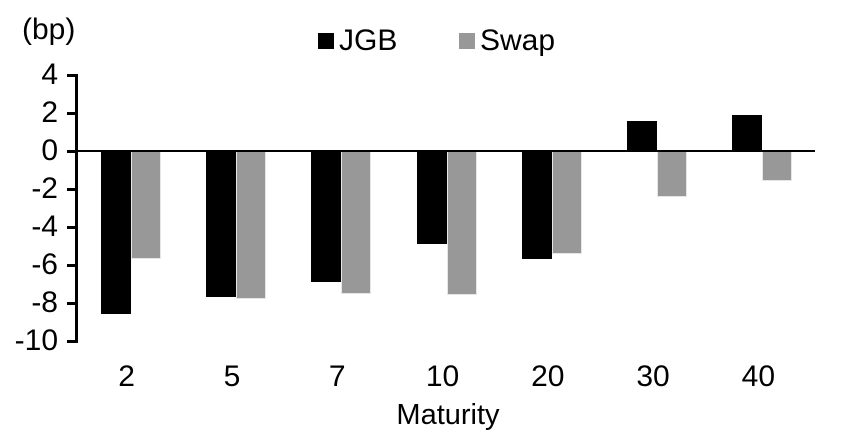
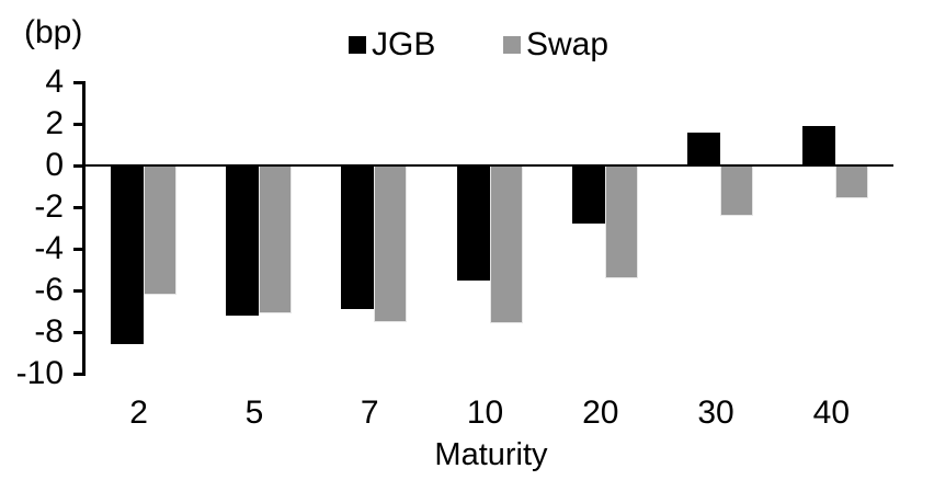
Swap/2: -5.7 -> -6.2
JGB/5: -7.7 -> -7.2
Swap/5: -7.8 -> -7.1
JGB/10: -4.9 -> -5.5
JGB/20: -5.7 -> -2.8
